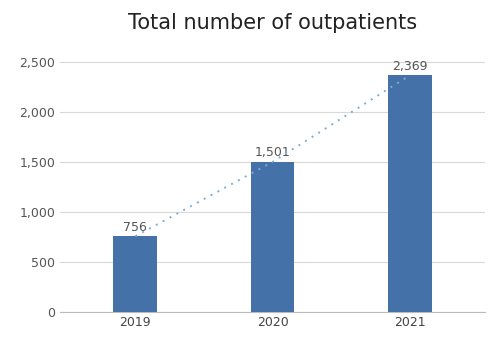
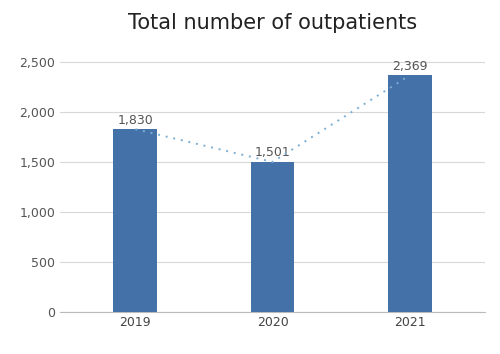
2019: 756 -> 1,830
